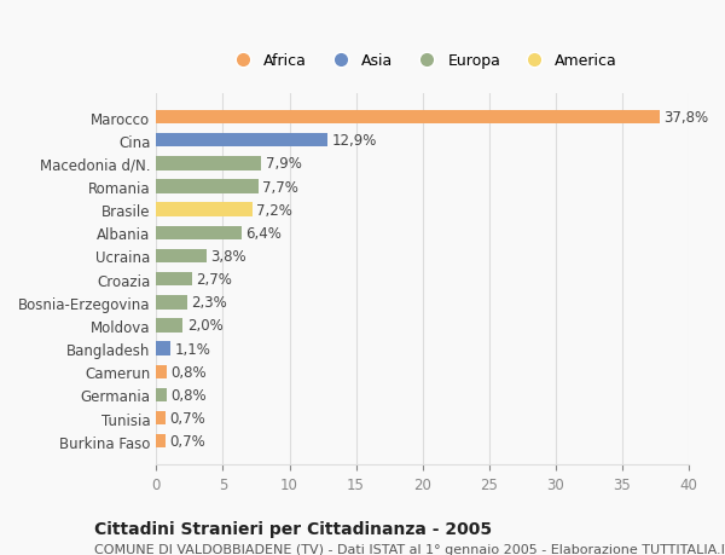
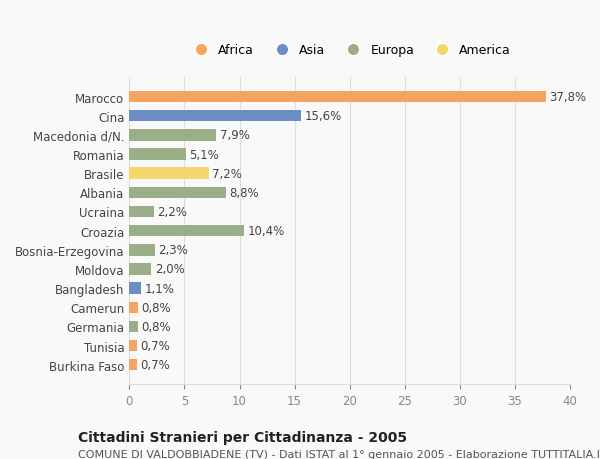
Cina: 12,9% -> 15,6%
Romania: 7,7% -> 5,1%
Albania: 6,4% -> 8,8%
Ucraina: 3,8% -> 2,2%
Croazia: 2,7% -> 10,4%
